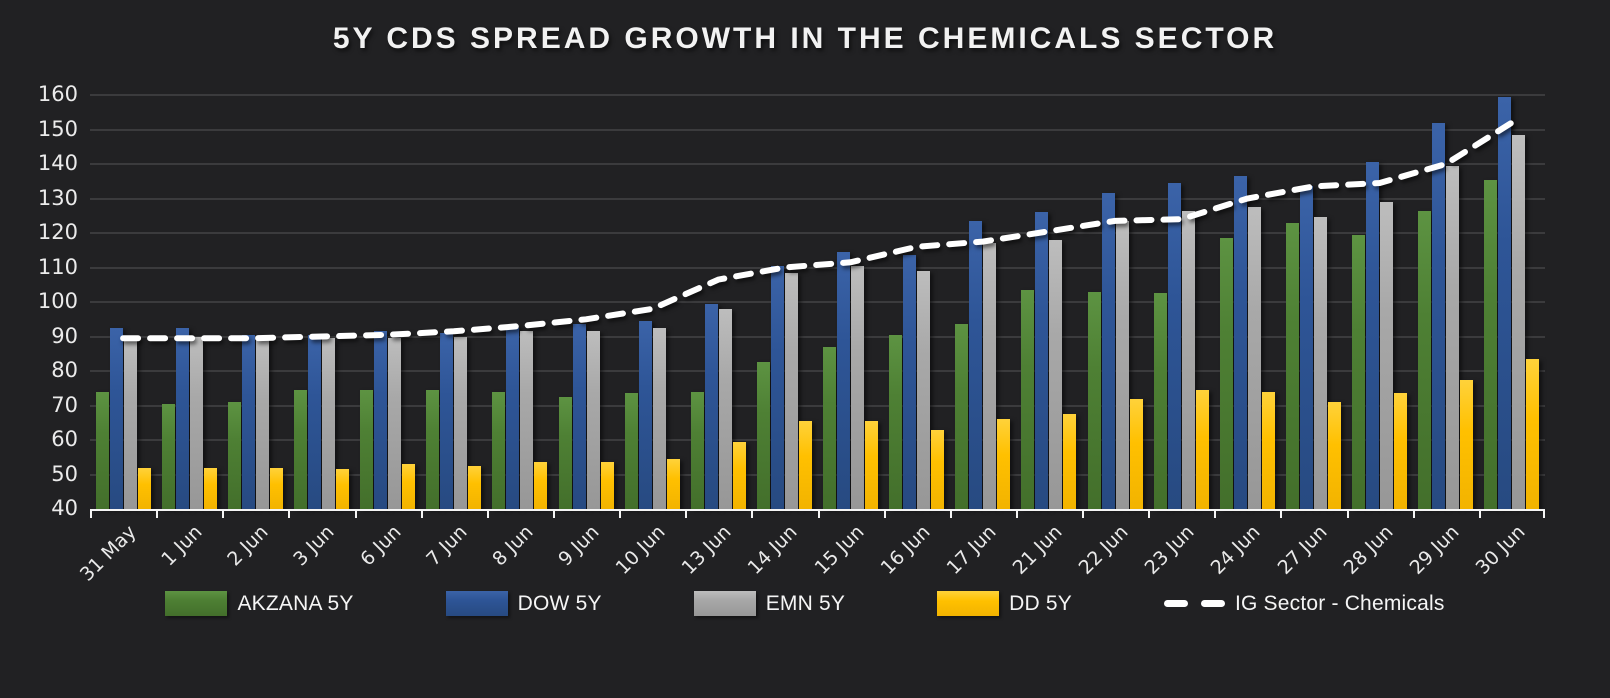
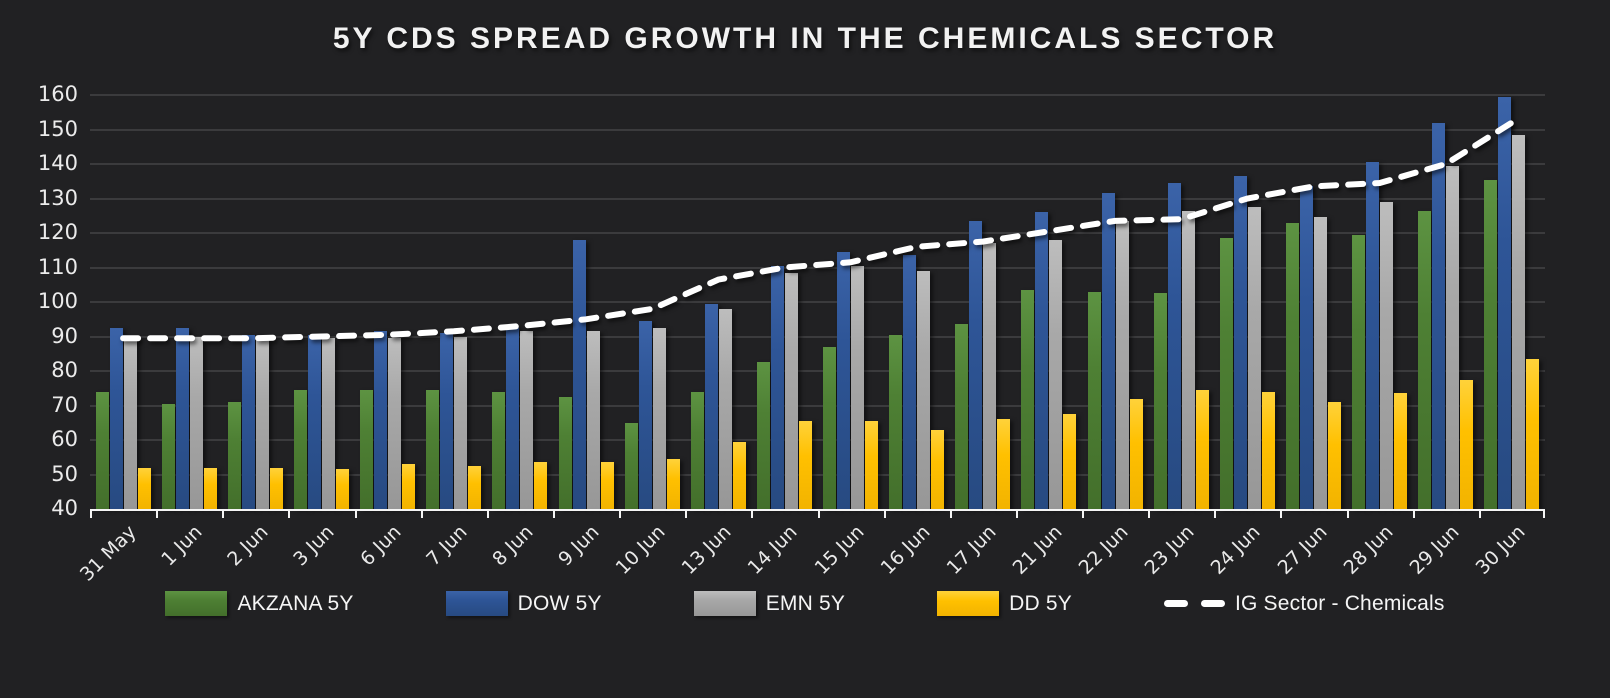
DOW 5Y/9 Jun: 94 -> 118
AKZANA 5Y/10 Jun: 74 -> 65
